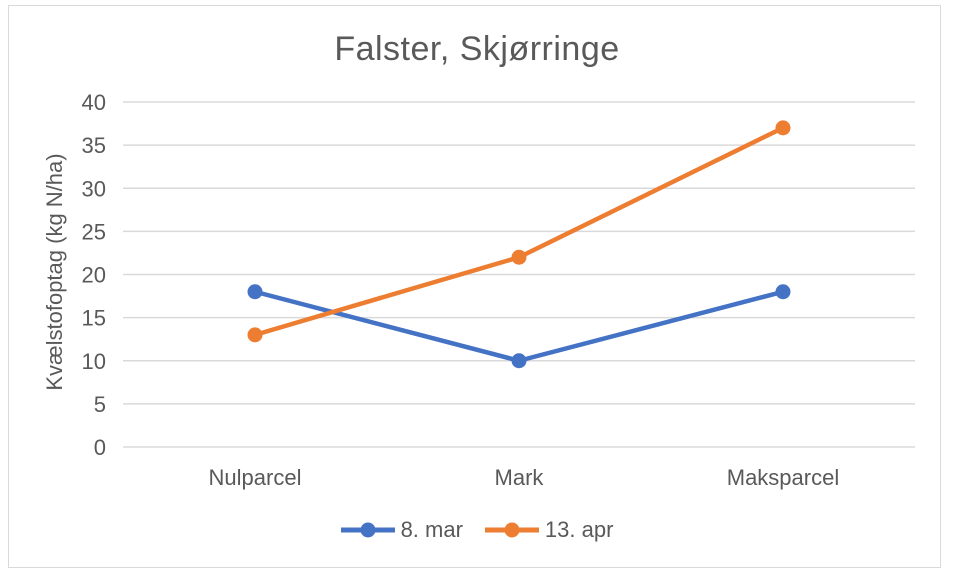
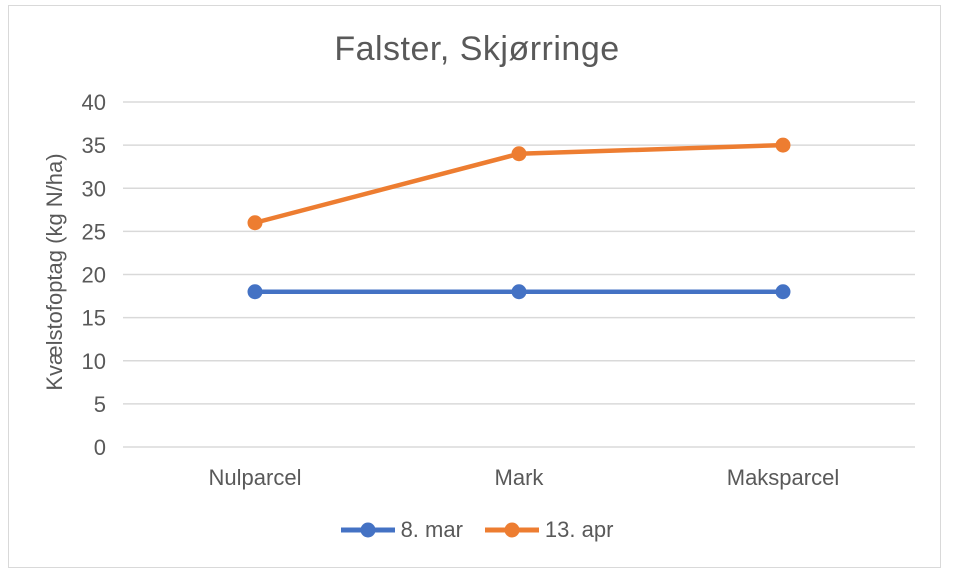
13. apr/Nulparcel: 13 -> 26
8. mar/Mark: 10 -> 18
13. apr/Mark: 22 -> 34
13. apr/Maksparcel: 37 -> 35
